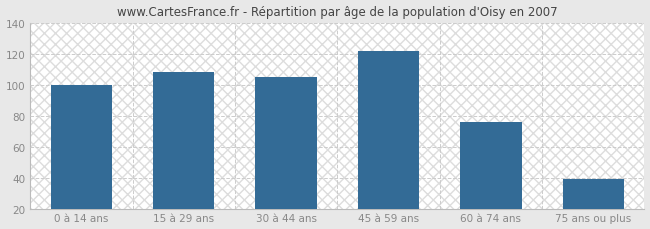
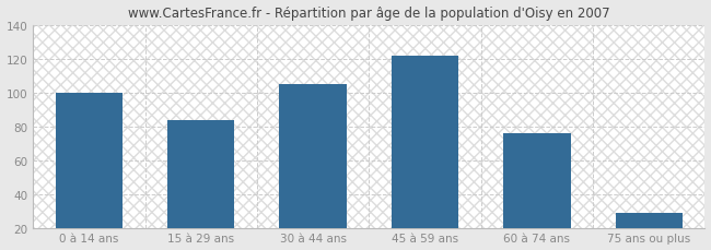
15 à 29 ans: 108 -> 84
75 ans ou plus: 39 -> 29
